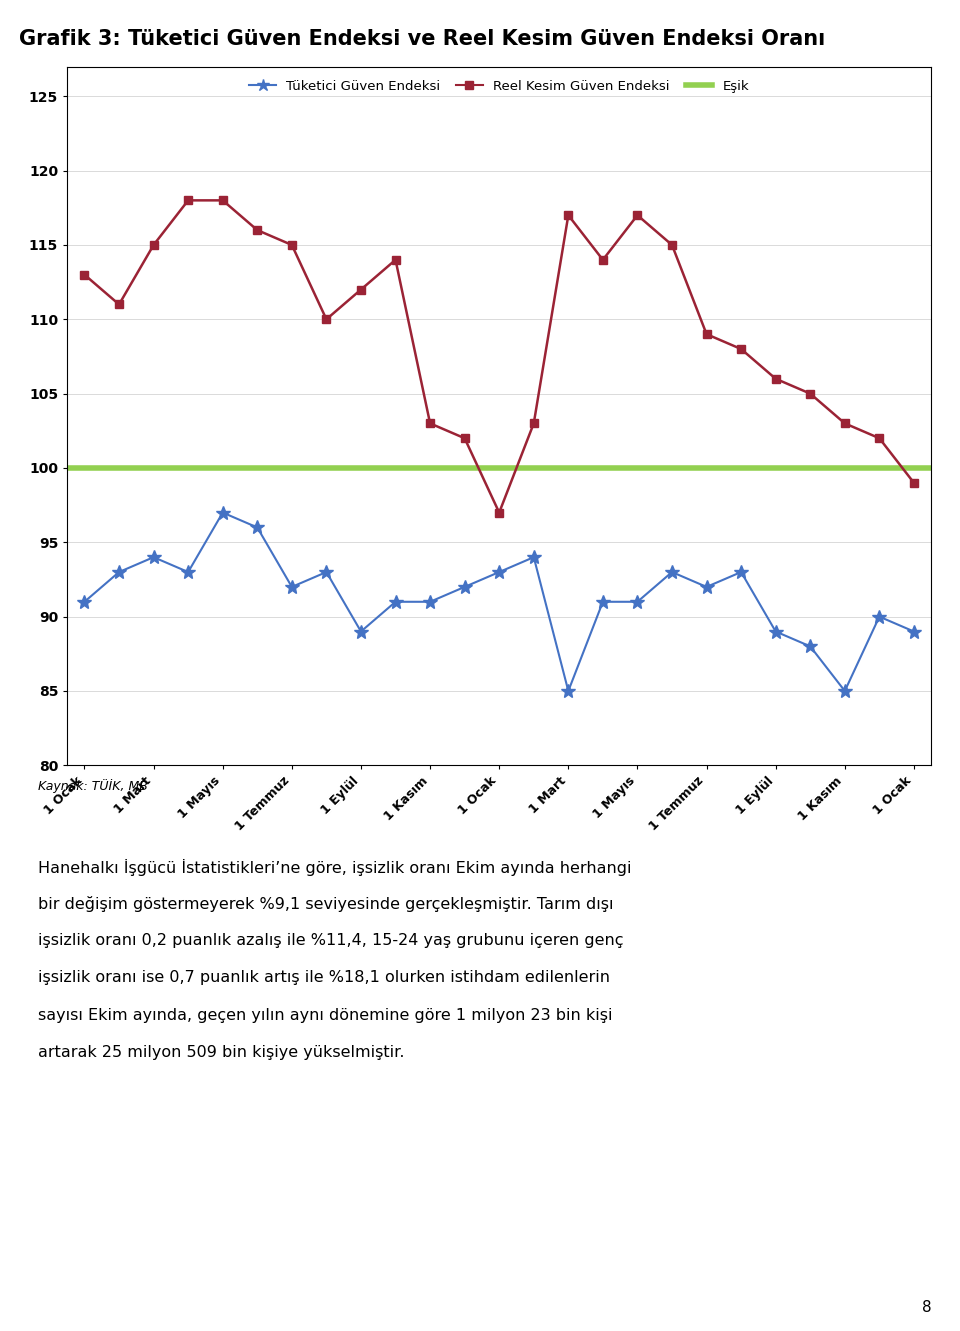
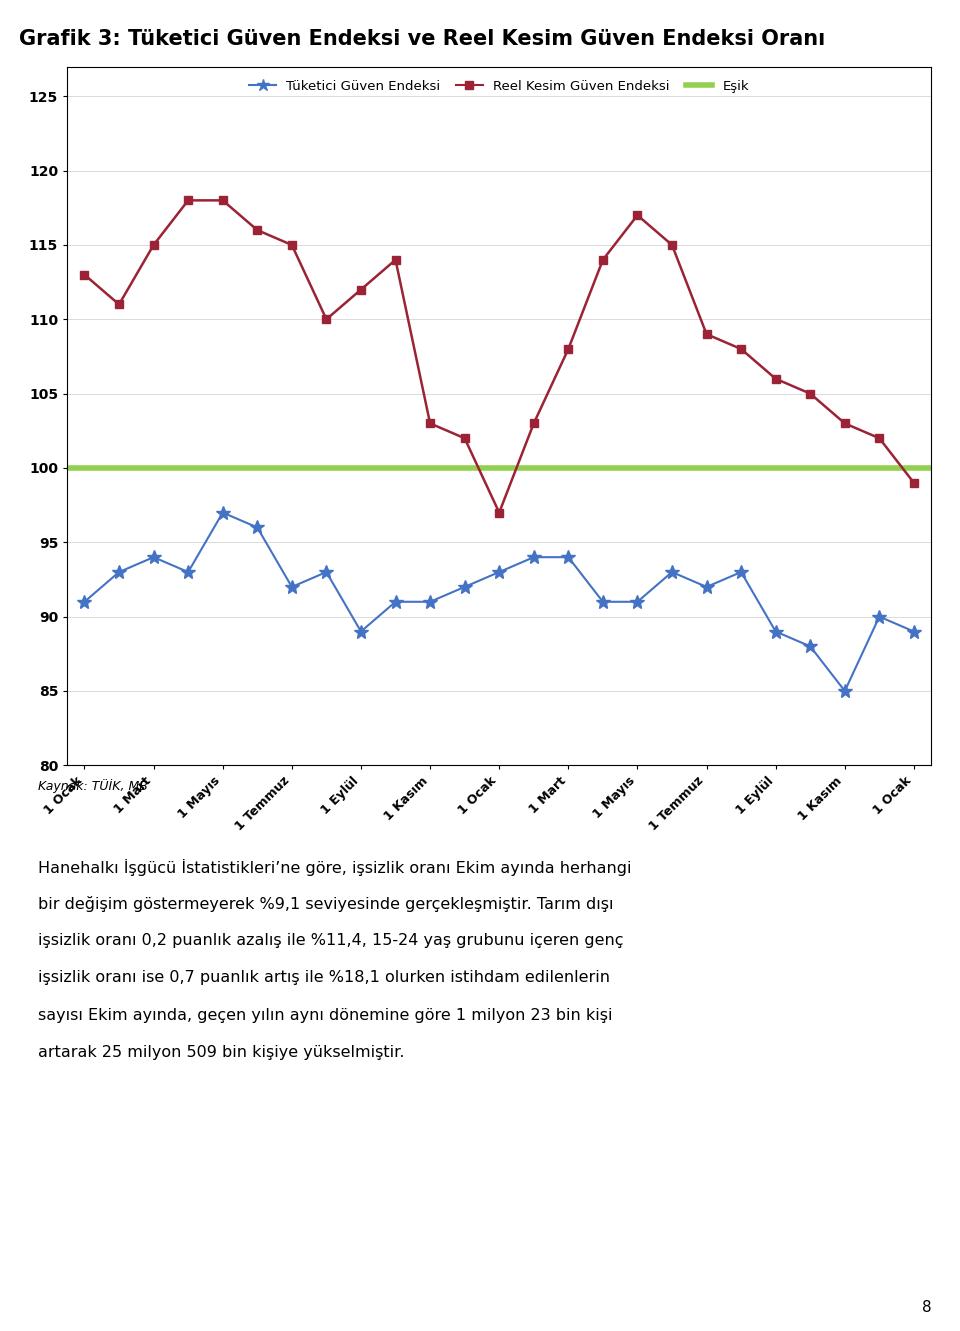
Tüketici Güven Endeksi/1 Mart: 85 -> 94
Reel Kesim Güven Endeksi/1 Mart: 117 -> 108
